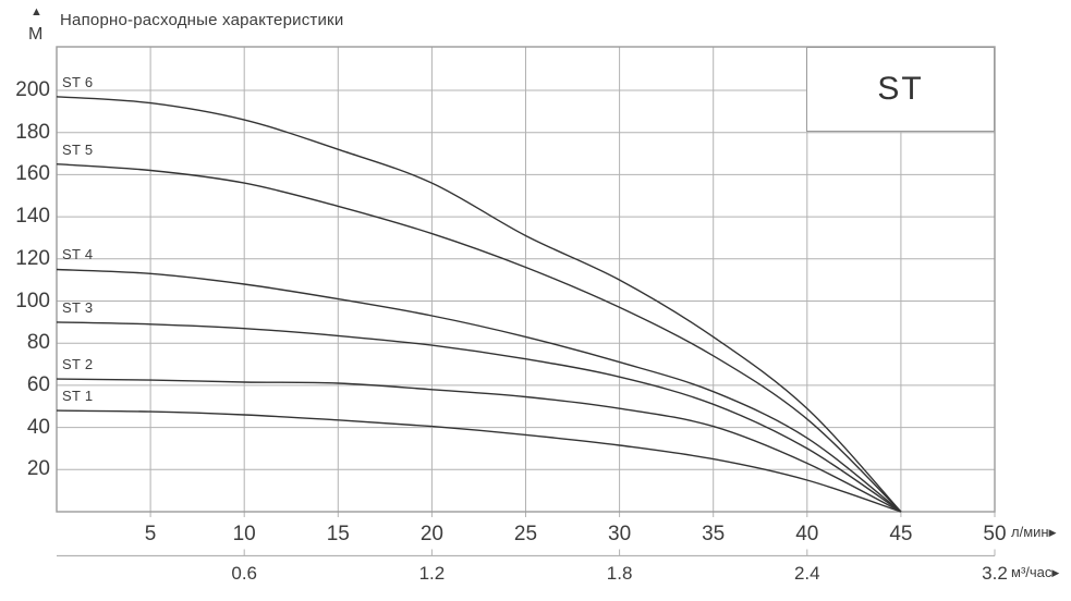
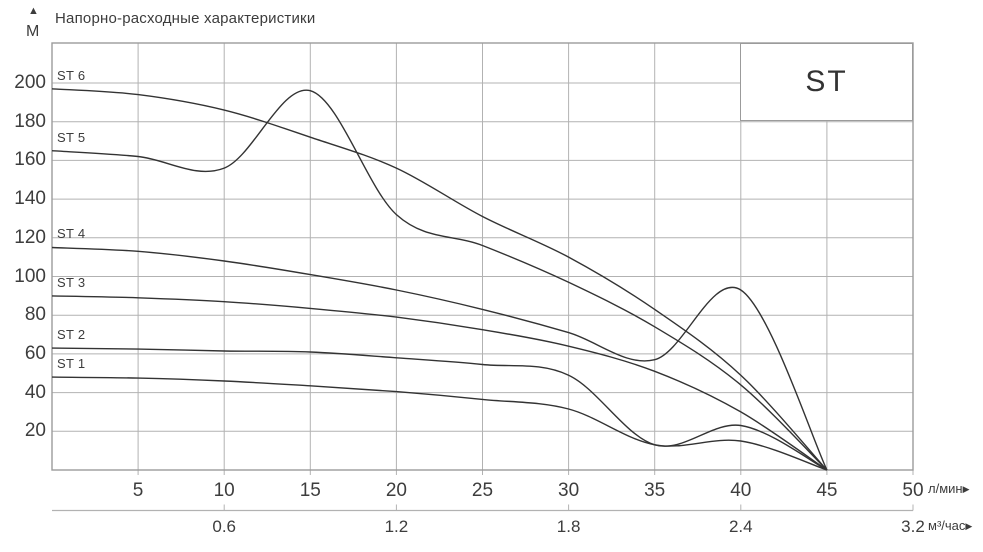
ST 5/15: 145 -> 196
ST 2/35: 40 -> 13
ST 1/35: 25 -> 13
ST 4/40: 35 -> 93
